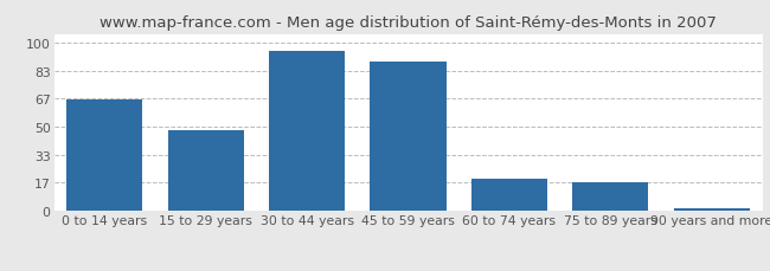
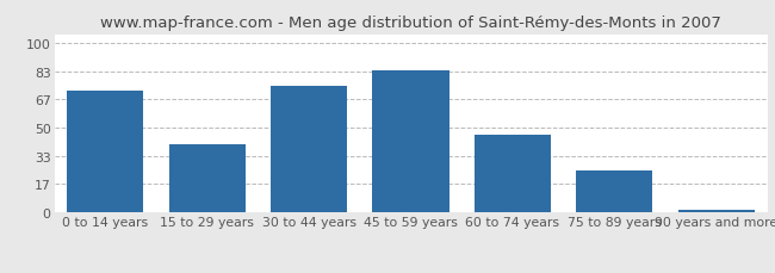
0 to 14 years: 66 -> 72
15 to 29 years: 48 -> 40
30 to 44 years: 95 -> 75
45 to 59 years: 89 -> 84
60 to 74 years: 19 -> 46
75 to 89 years: 17 -> 25
